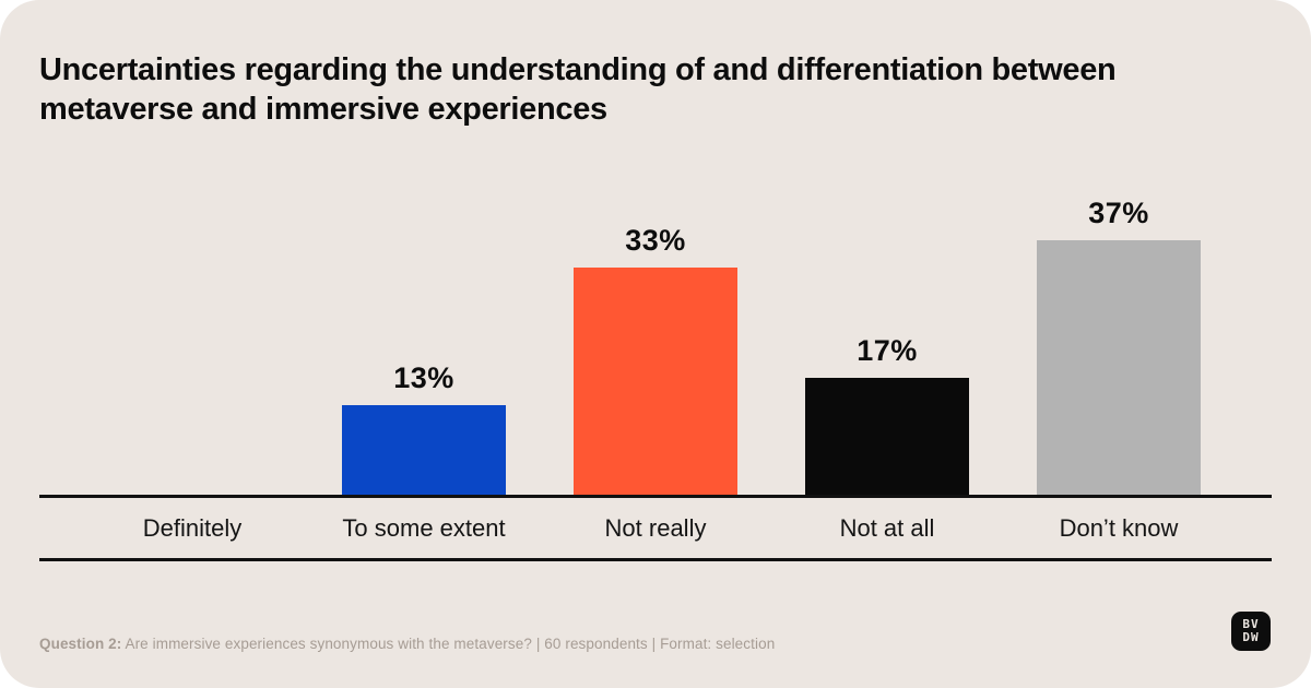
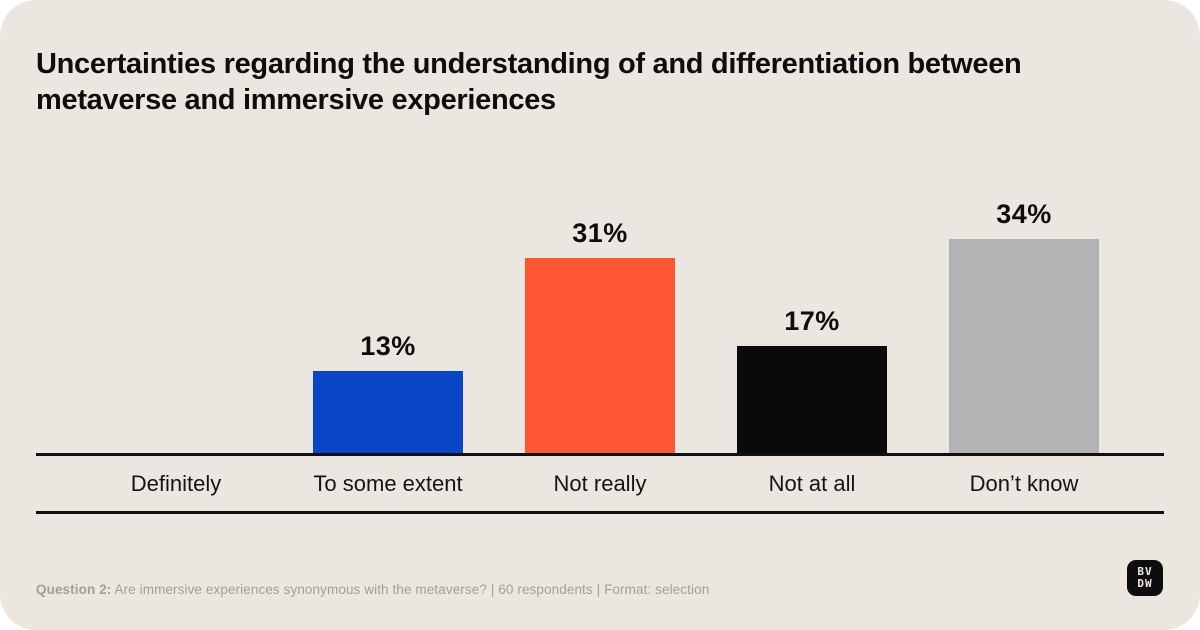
Not really: 33% -> 31%
Don’t know: 37% -> 34%
